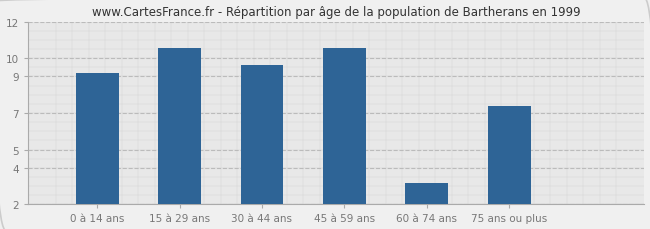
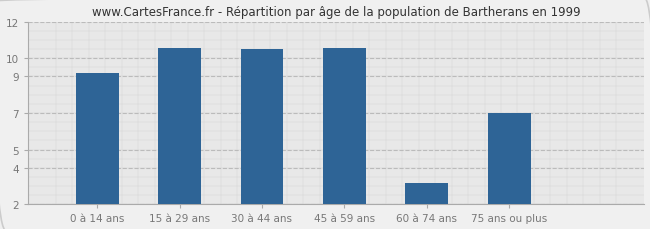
30 à 44 ans: 9.6 -> 10.5
75 ans ou plus: 7.4 -> 7.0
